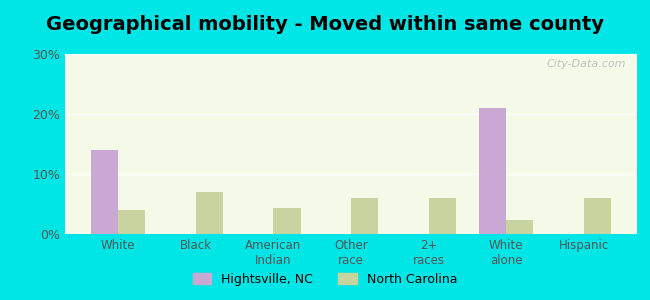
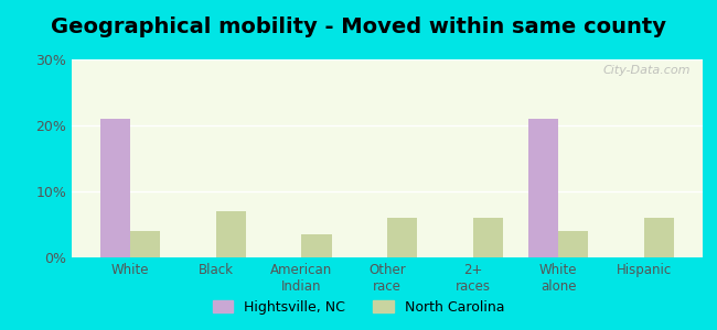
Hightsville, NC/White: 14% -> 21%
North Carolina/American Indian: 4.4% -> 3.5%
North Carolina/White alone: 2.4% -> 4.0%
